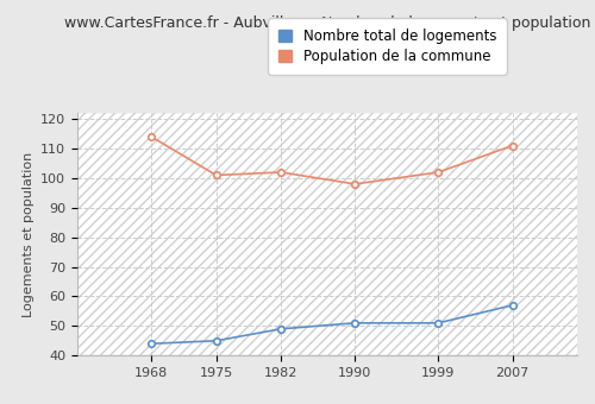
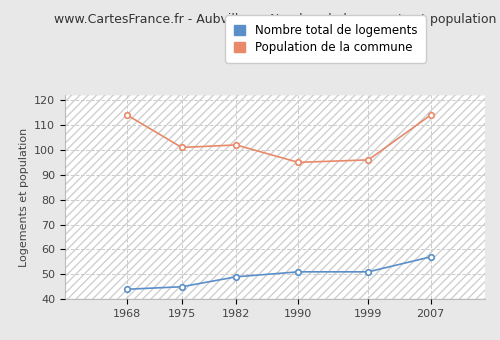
Population de la commune/1990: 98 -> 95
Population de la commune/1999: 102 -> 96
Population de la commune/2007: 111 -> 114
